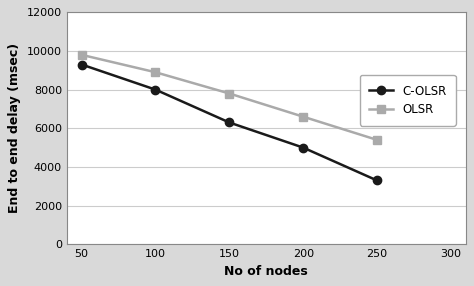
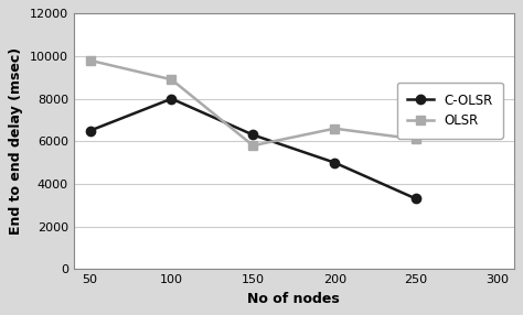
C-OLSR/50: 9300 -> 6500
OLSR/150: 7800 -> 5800
OLSR/250: 5400 -> 6100
